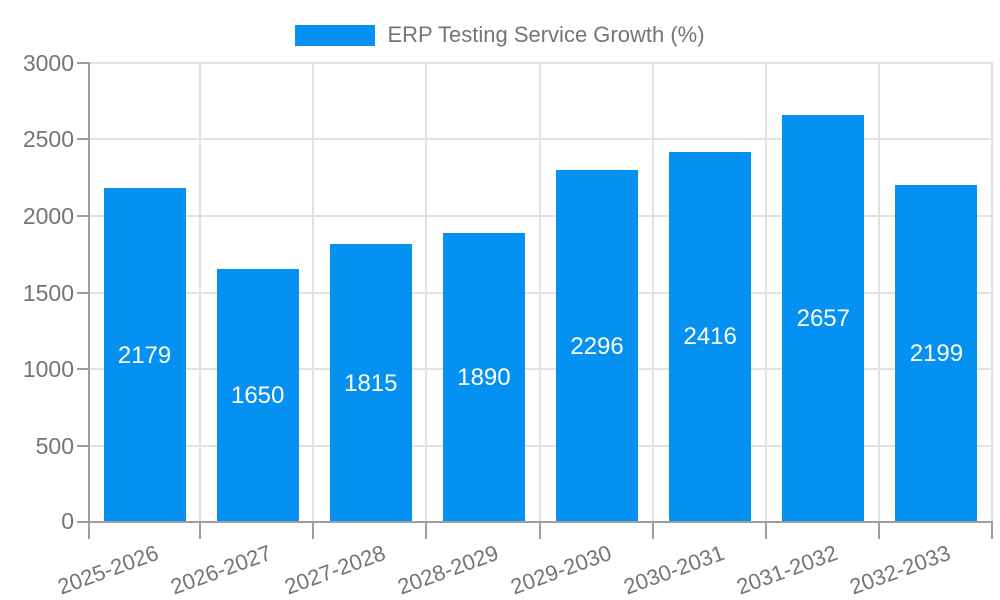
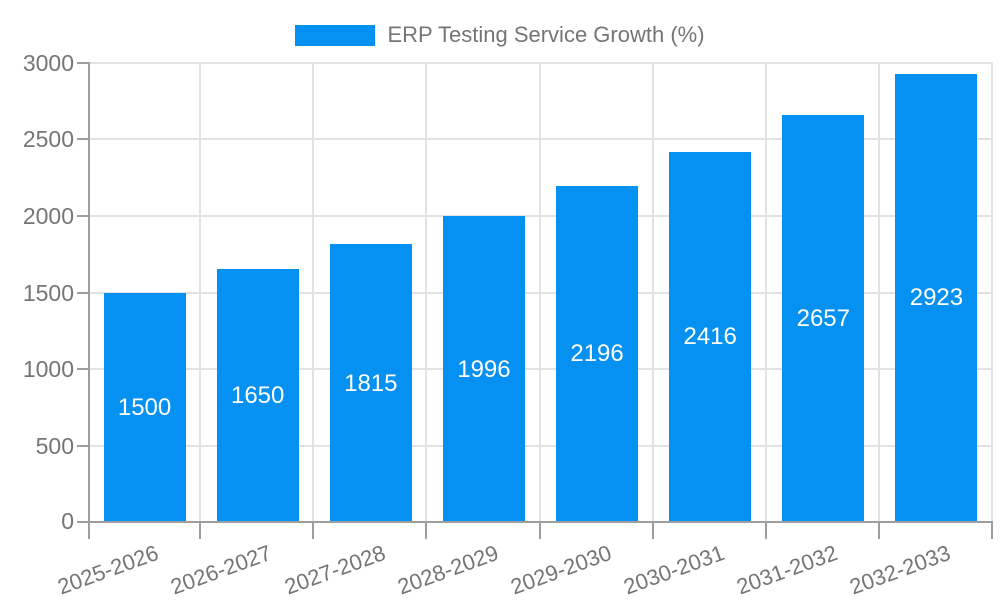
2025-2026: 2179 -> 1500
2028-2029: 1890 -> 1996
2029-2030: 2296 -> 2196
2032-2033: 2199 -> 2923
